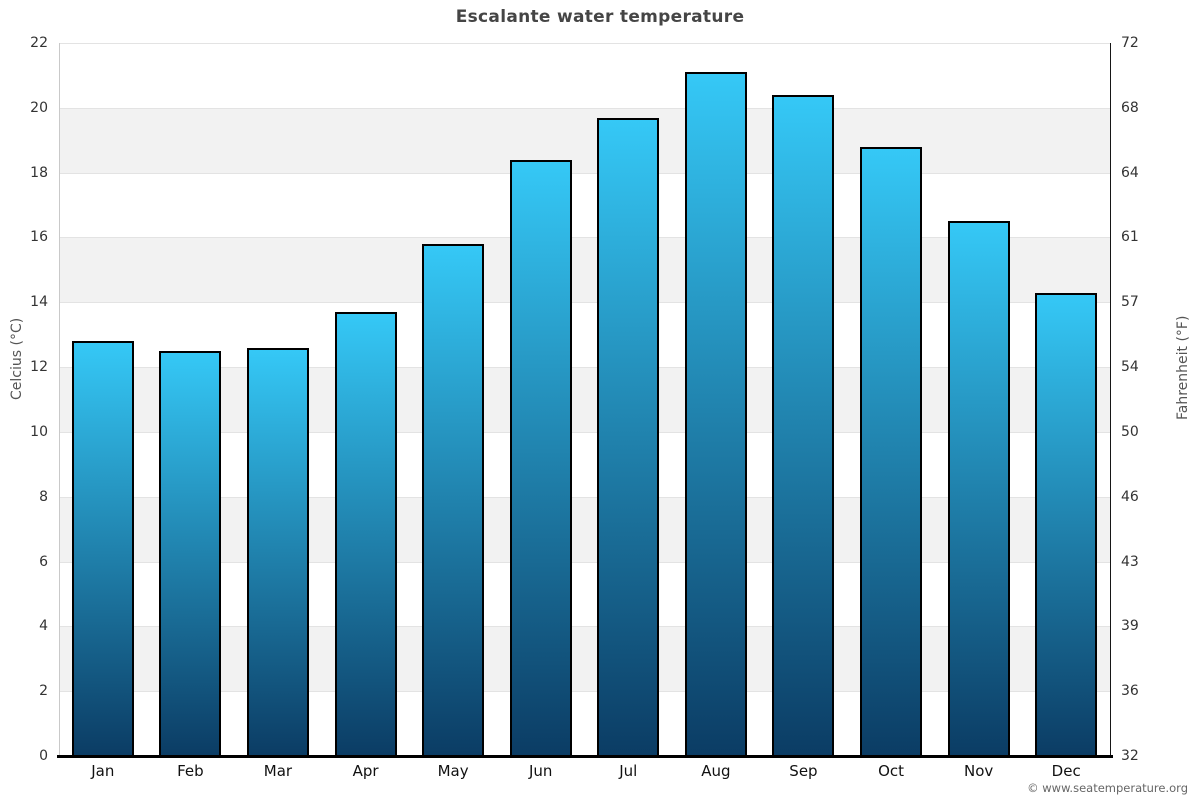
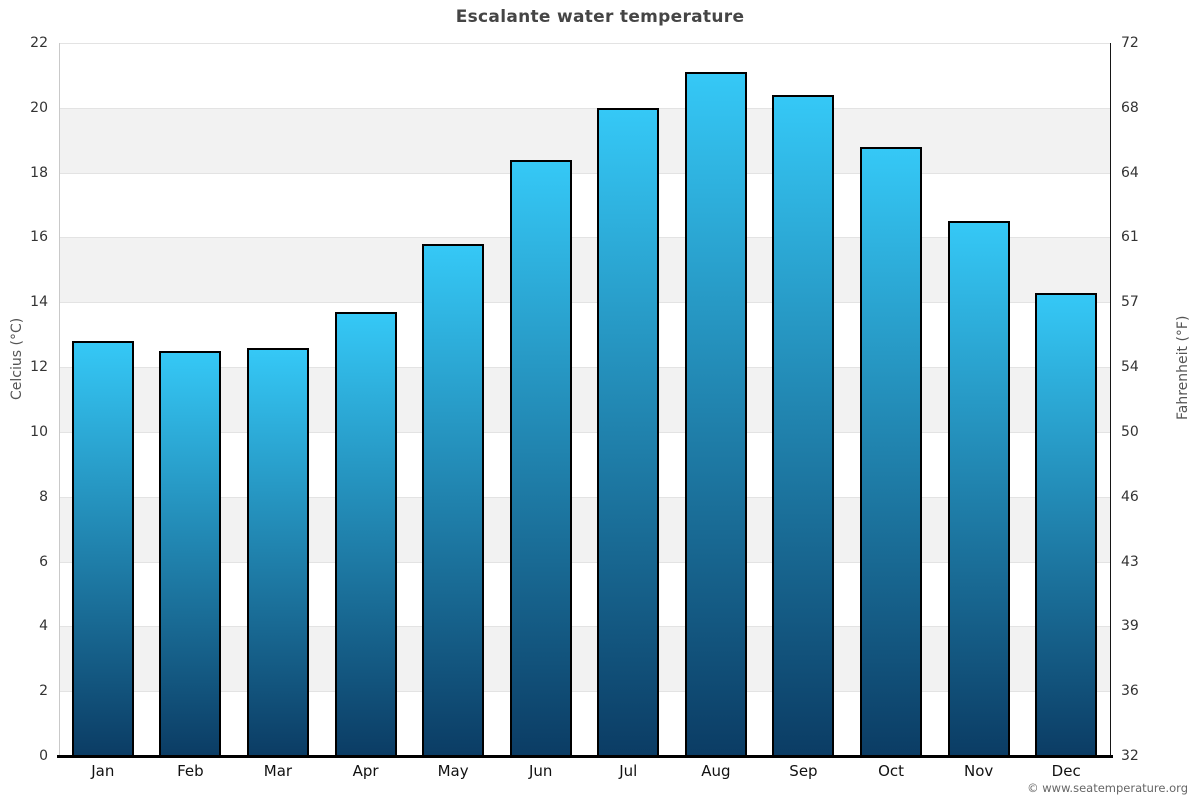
Jul: 19.7 -> 20.0
